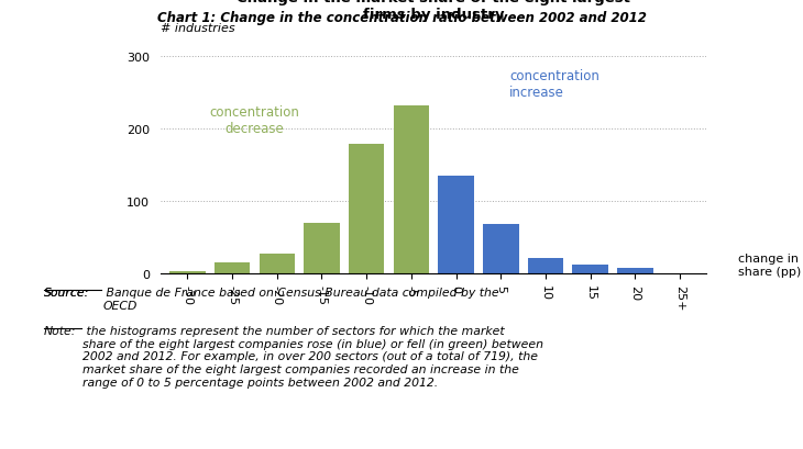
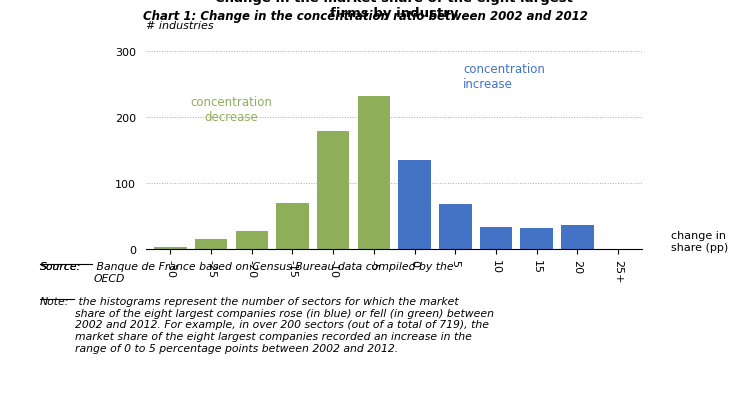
10: 22 -> 34
15: 13 -> 32
20: 8 -> 36
